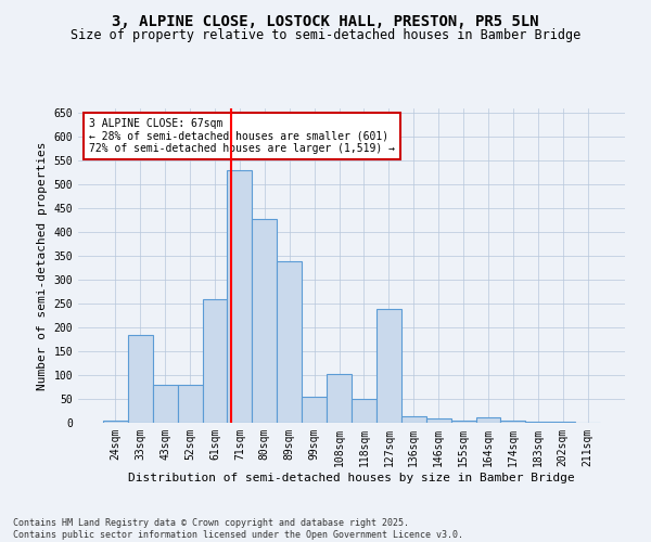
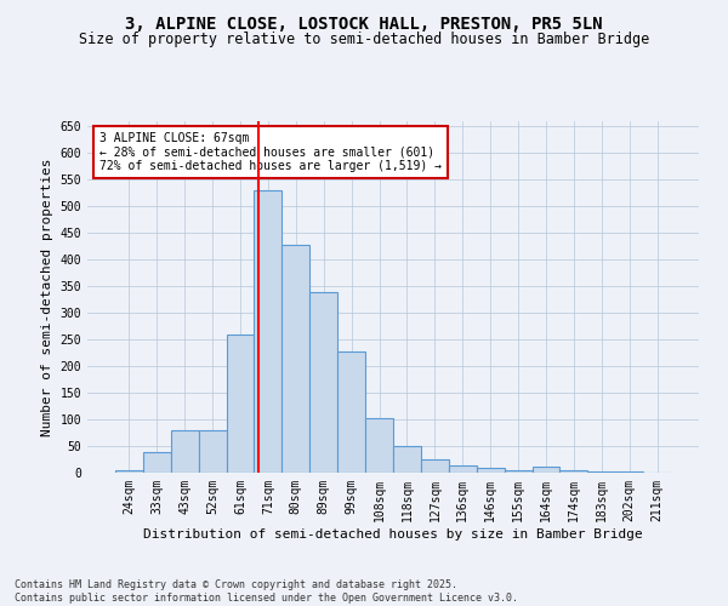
33sqm: 185 -> 38
99sqm: 55 -> 228
127sqm: 240 -> 26
